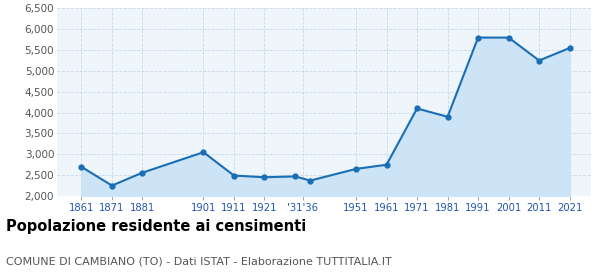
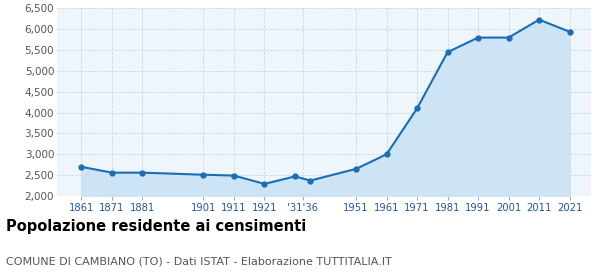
1871: 2,250 -> 2,560
1901: 3,050 -> 2,510
1921: 2,450 -> 2,290
1961: 2,750 -> 3,000
1981: 3,900 -> 5,450
2011: 5,250 -> 6,230
2021: 5,550 -> 5,940
